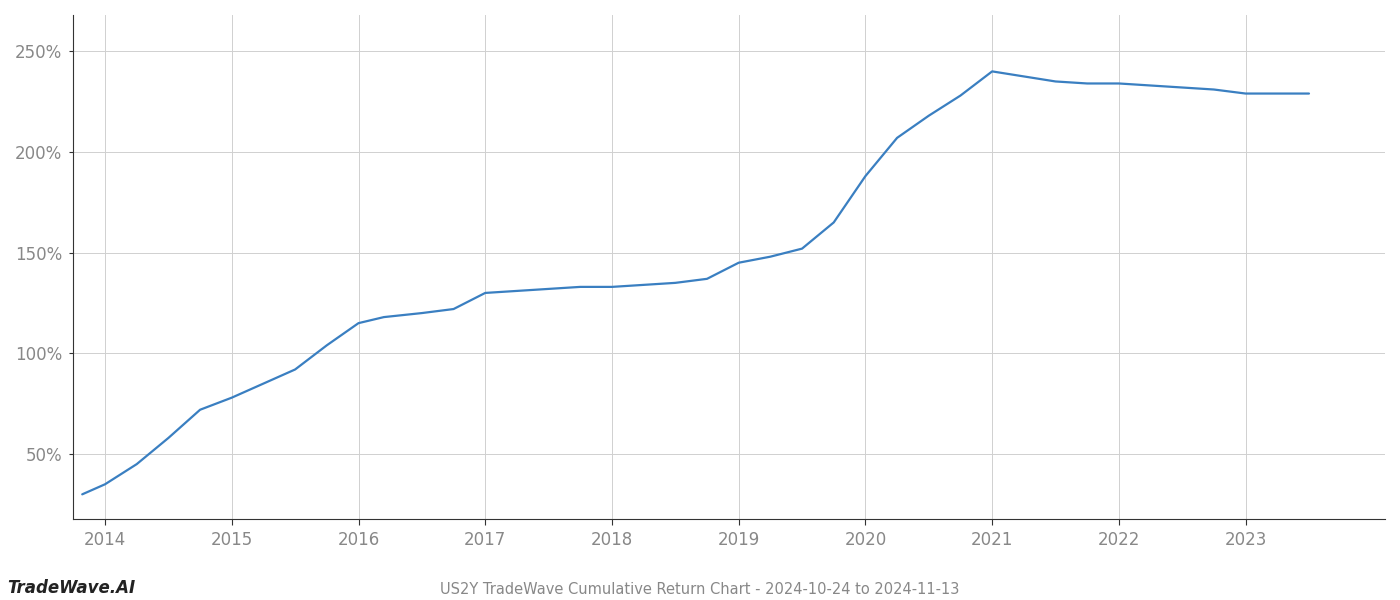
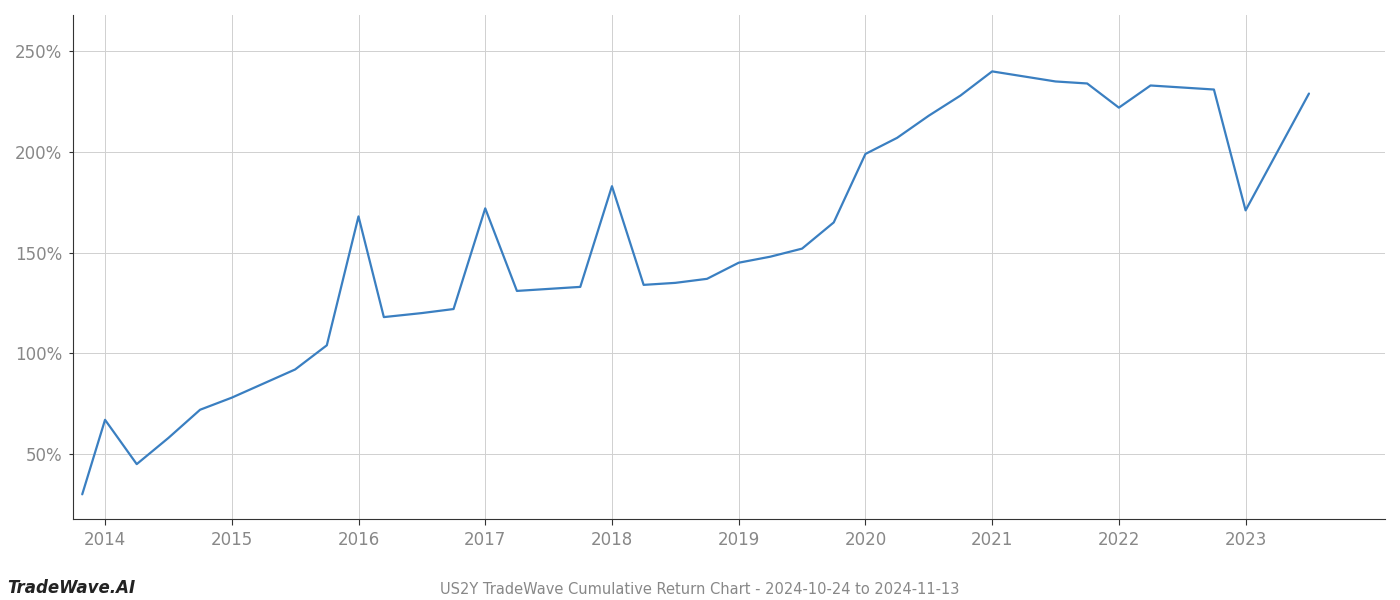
2014: 35% -> 67%
2016: 115% -> 168%
2017: 130% -> 172%
2018: 133% -> 183%
2020: 188% -> 199%
2022: 234% -> 222%
2023: 229% -> 171%
